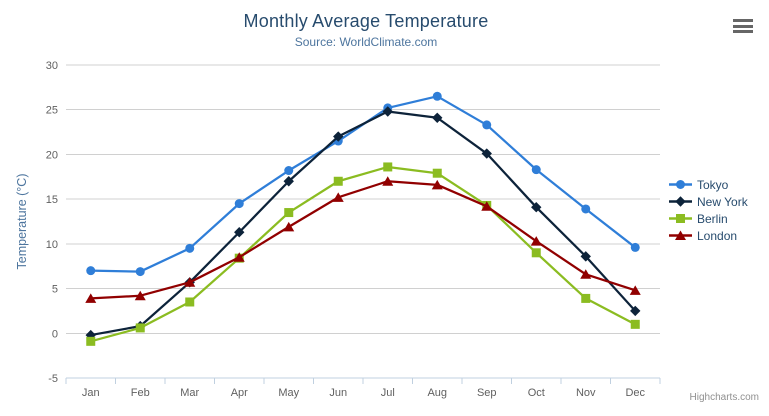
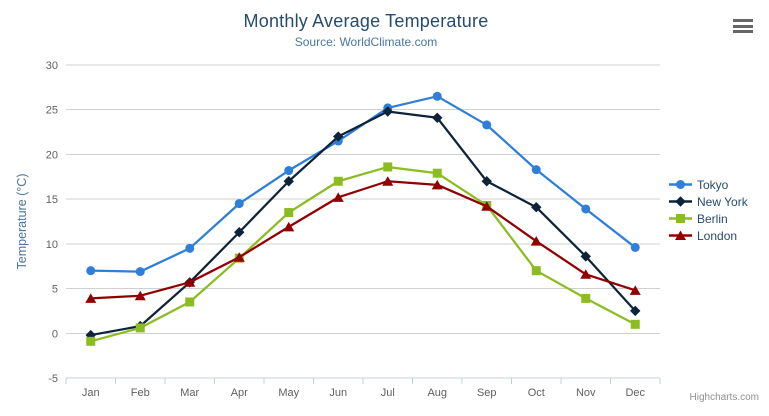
New York/Sep: 20 -> 17
Berlin/Oct: 9 -> 7
